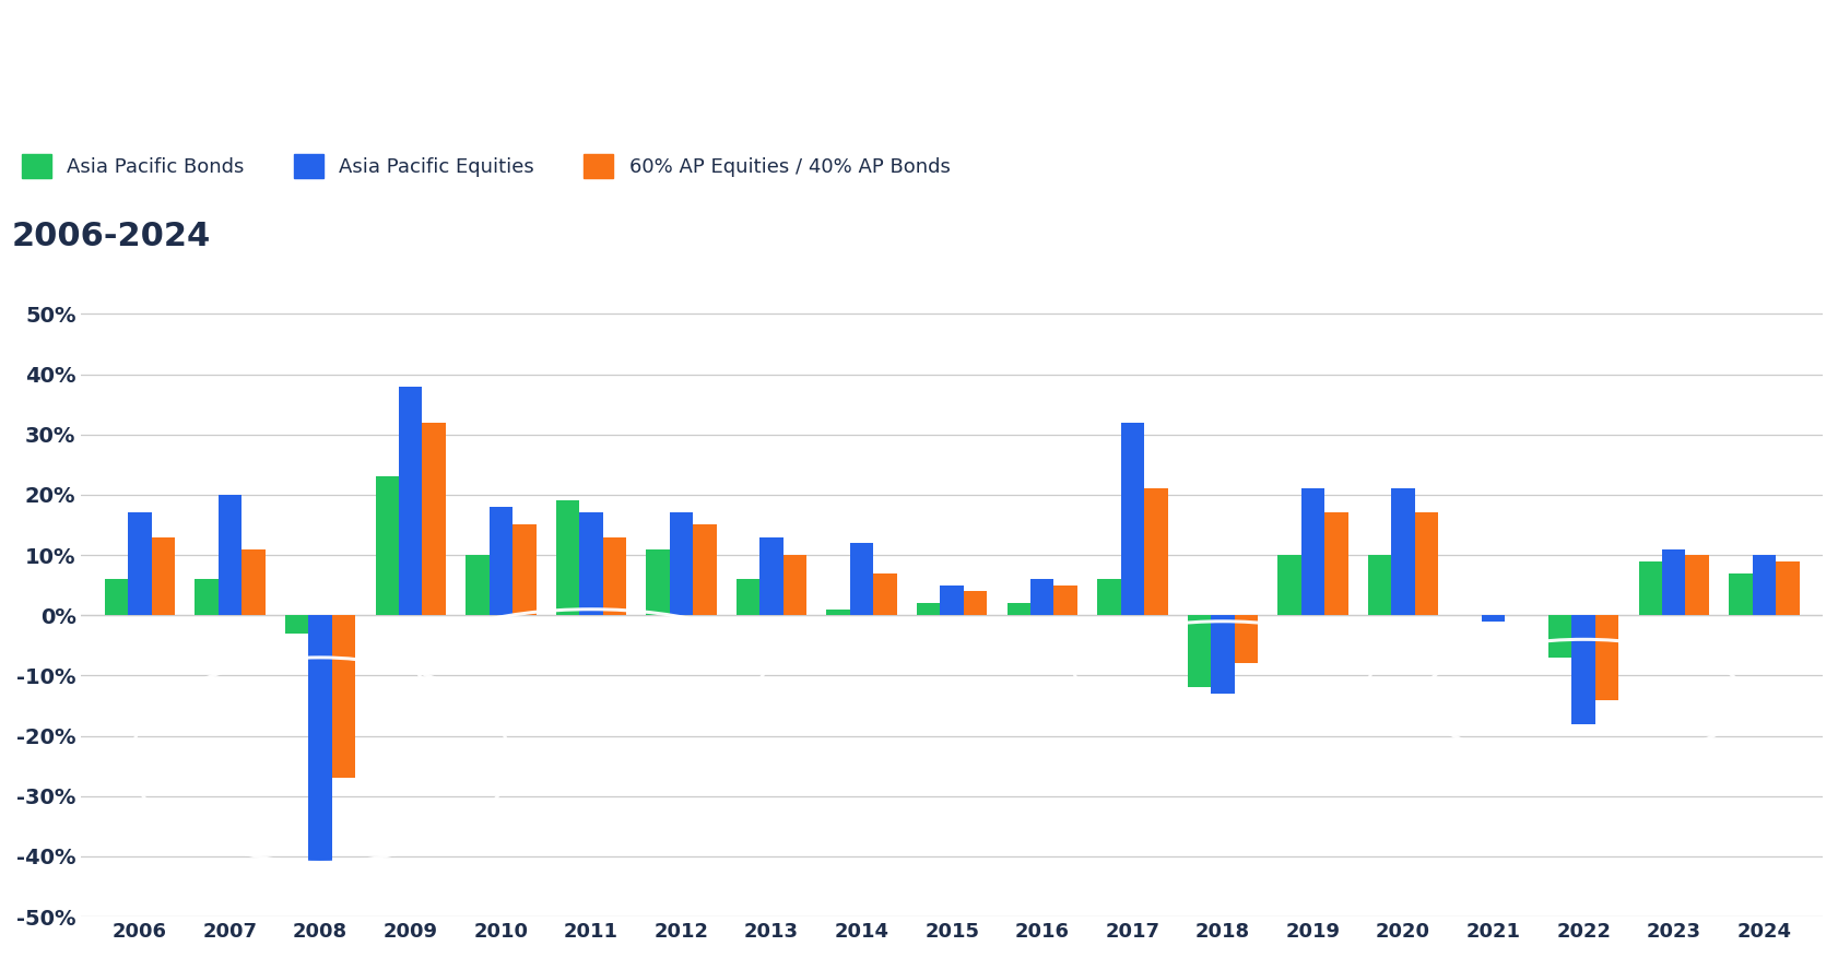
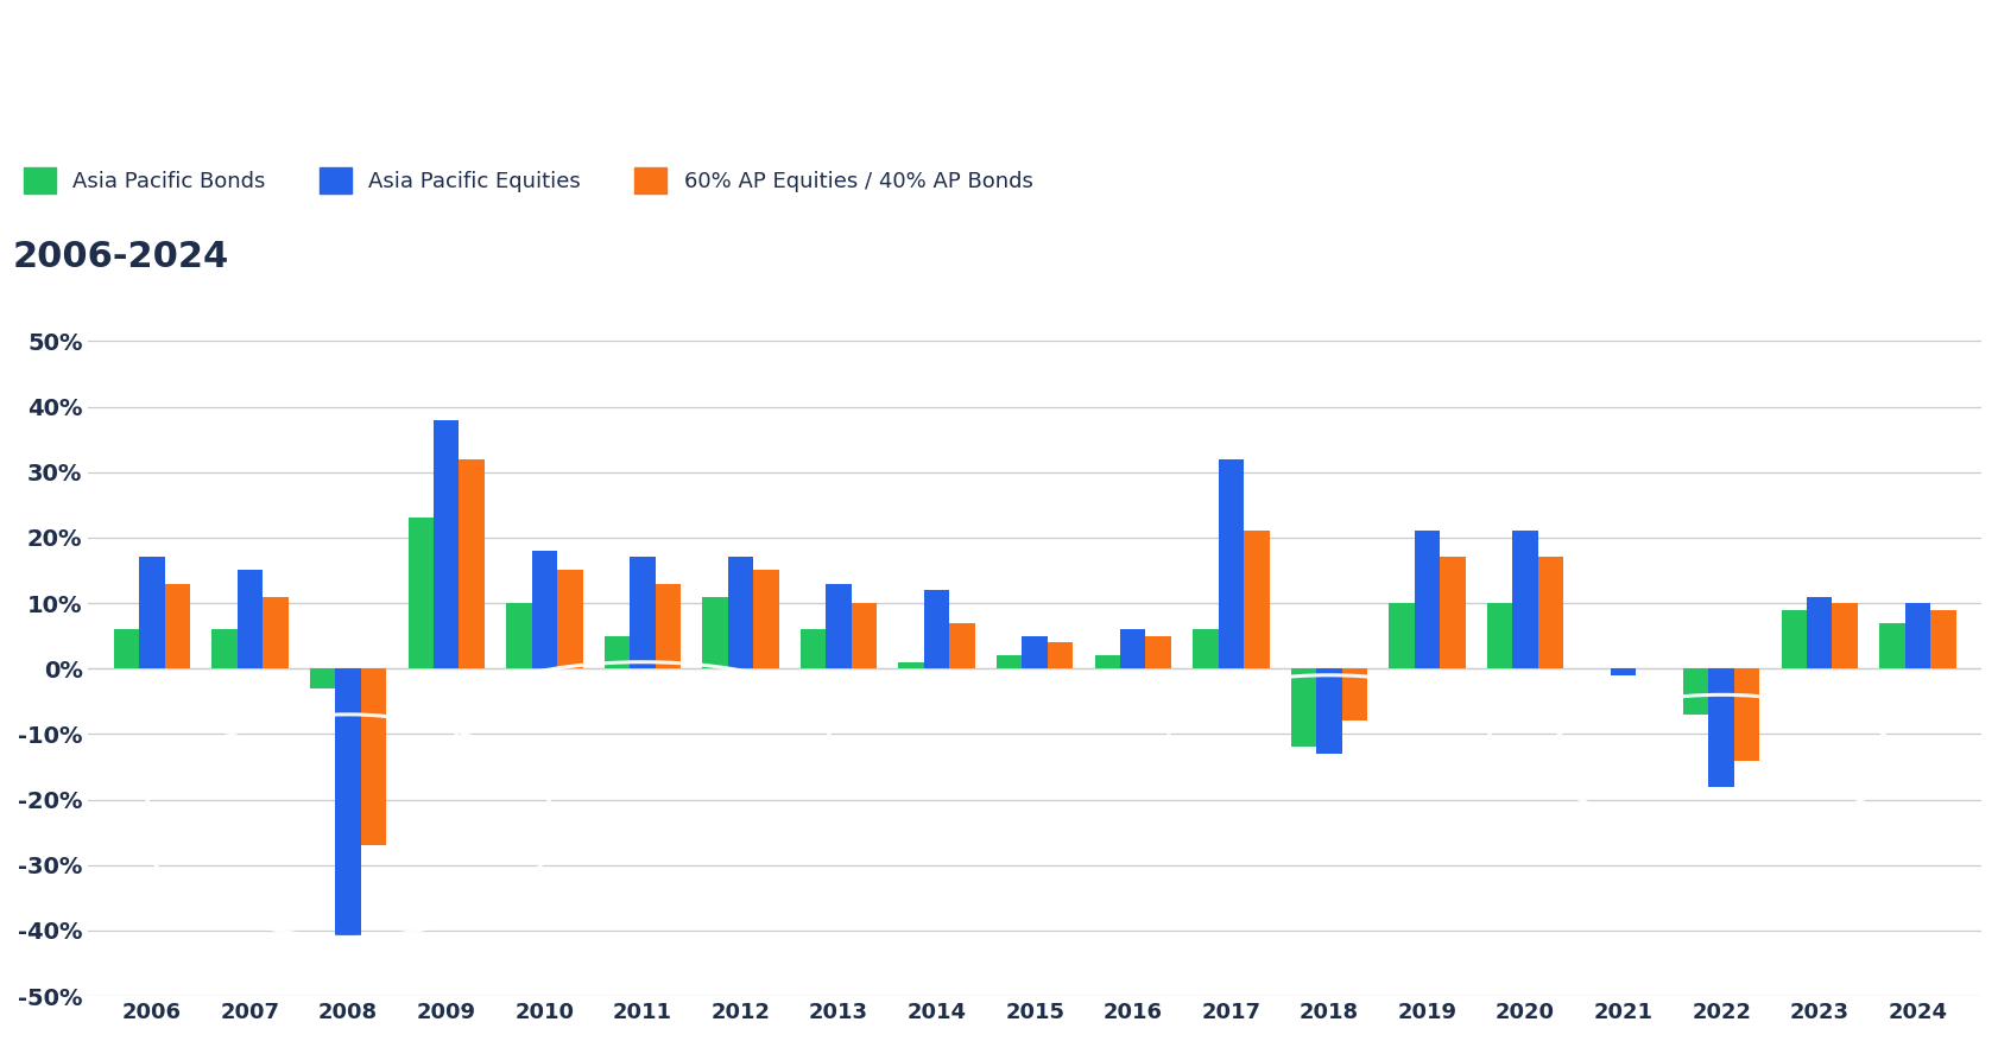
Asia Pacific Equities/2007: 20% -> 15%
Asia Pacific Bonds/2011: 19% -> 5%
